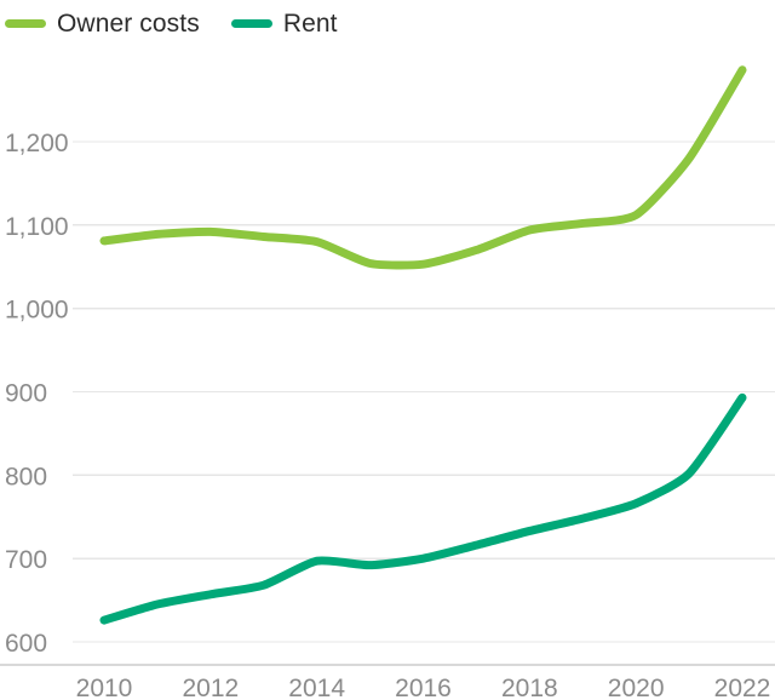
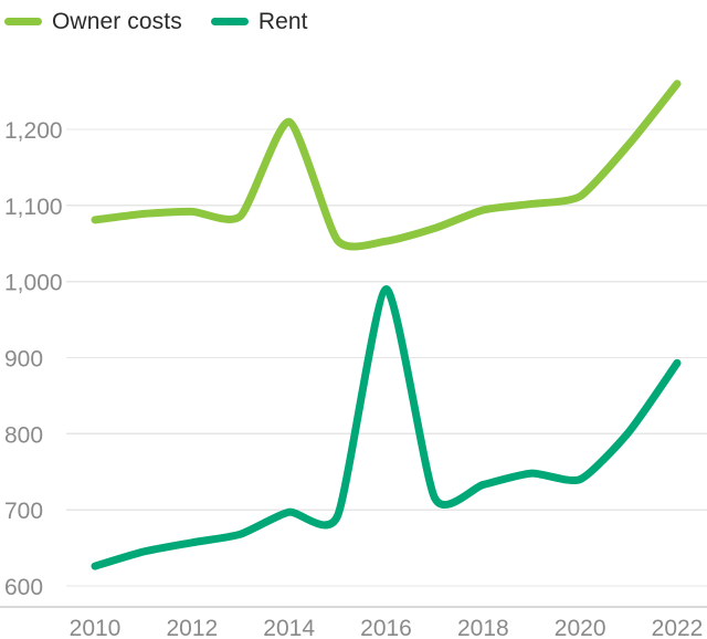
Owner costs/2014: 1080 -> 1210
Rent/2016: 700 -> 990
Rent/2020: 770 -> 740
Owner costs/2022: 1290 -> 1260
